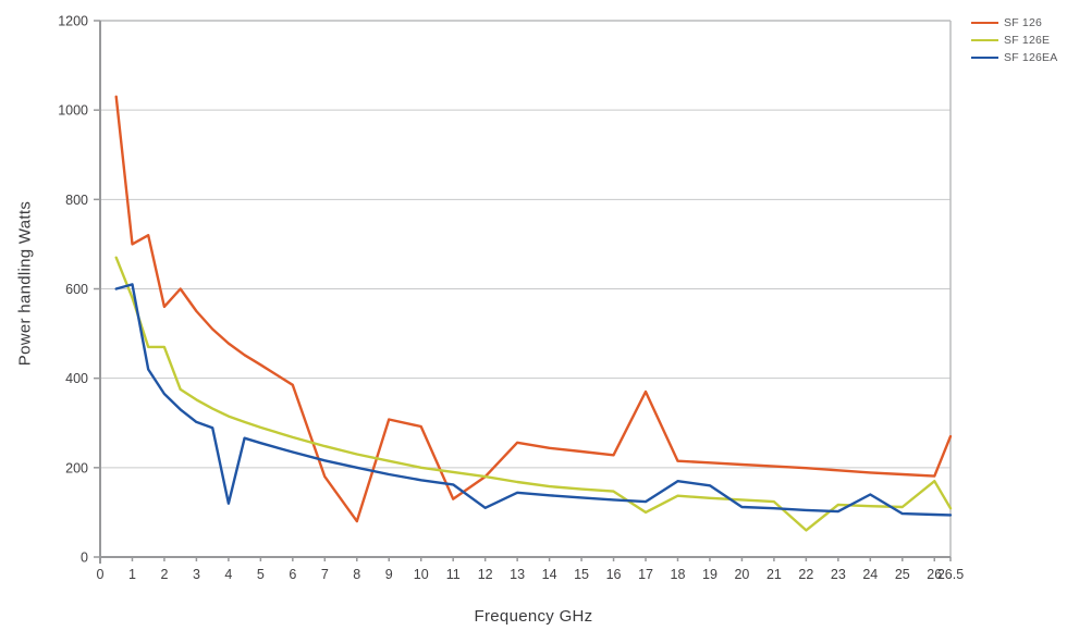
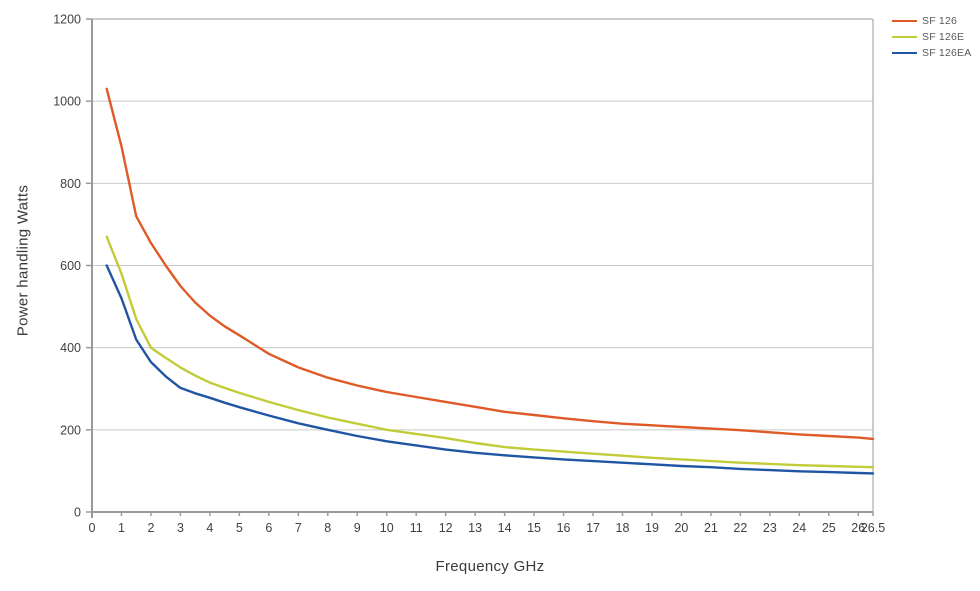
SF 126/1: 700 -> 890
SF 126EA/1: 610 -> 520
SF 126/2: 560 -> 660
SF 126E/2: 470 -> 400
SF 126EA/4: 120 -> 280
SF 126/7: 180 -> 350
SF 126/8: 80 -> 330
SF 126/11: 130 -> 280
SF 126/12: 180 -> 270
SF 126EA/12: 110 -> 150
SF 126/17: 370 -> 220
SF 126E/17: 100 -> 140
SF 126EA/18: 170 -> 120
SF 126EA/19: 160 -> 120
SF 126E/22: 60 -> 120
SF 126EA/24: 140 -> 100
SF 126E/26: 170 -> 110
SF 126/26.5: 270 -> 180
